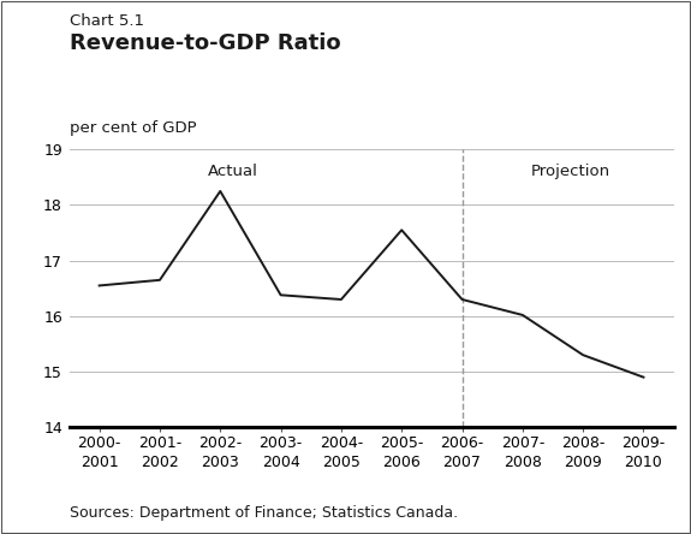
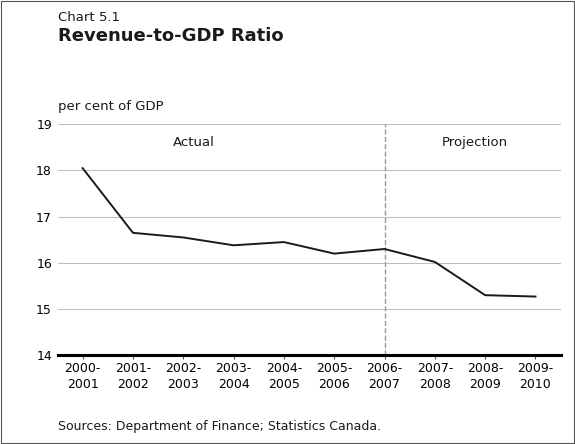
2000- 2001: 16.55 -> 18.05
2002- 2003: 18.25 -> 16.55
2004- 2005: 16.30 -> 16.45
2005- 2006: 17.55 -> 16.20
2009- 2010: 14.90 -> 15.27
